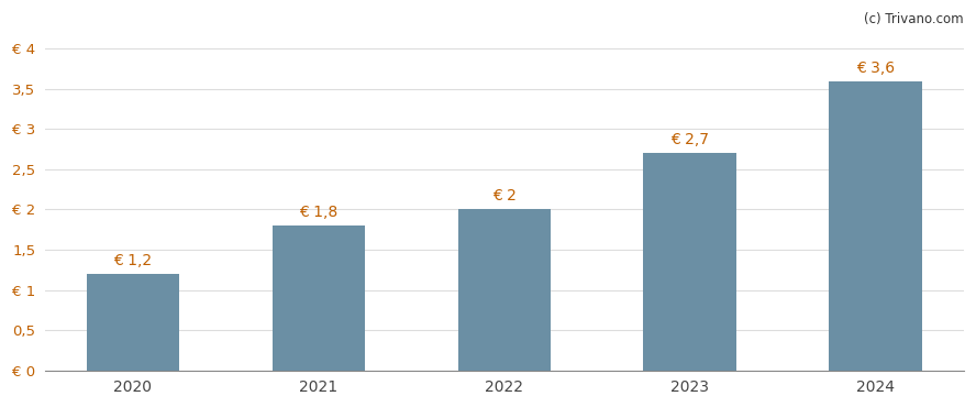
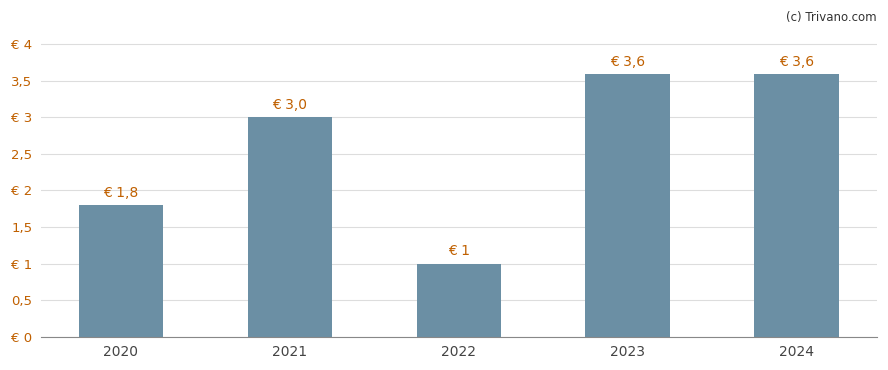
2020: 1,2 -> 1,8
2021: 1,8 -> 3,0
2022: 2 -> 1
2023: 2,7 -> 3,6
